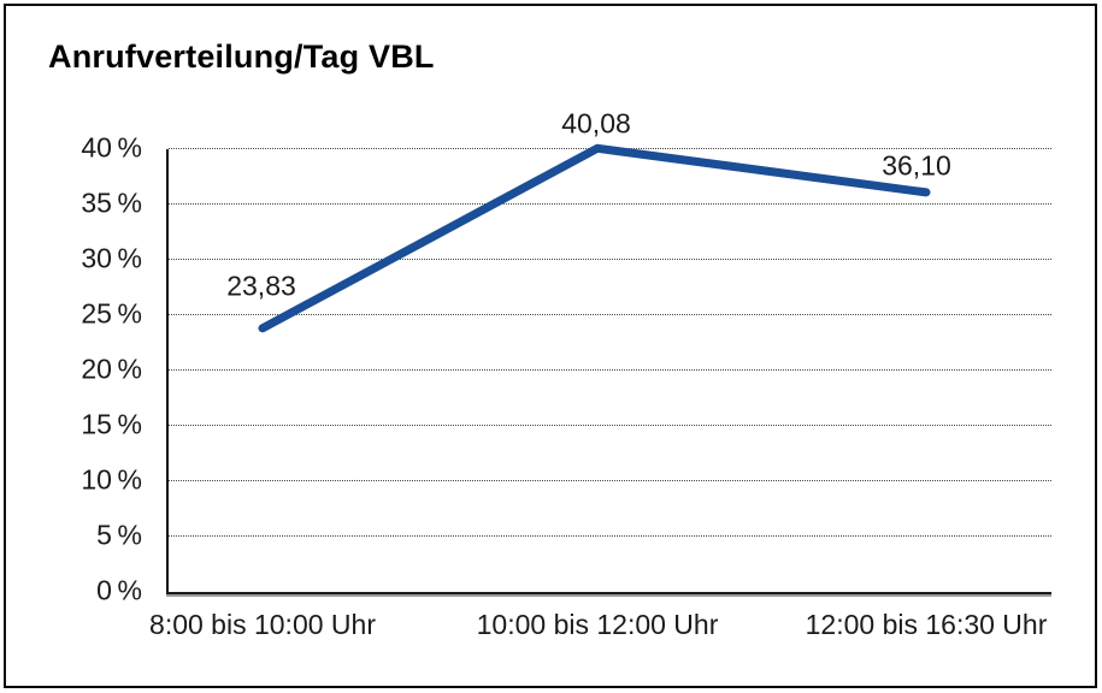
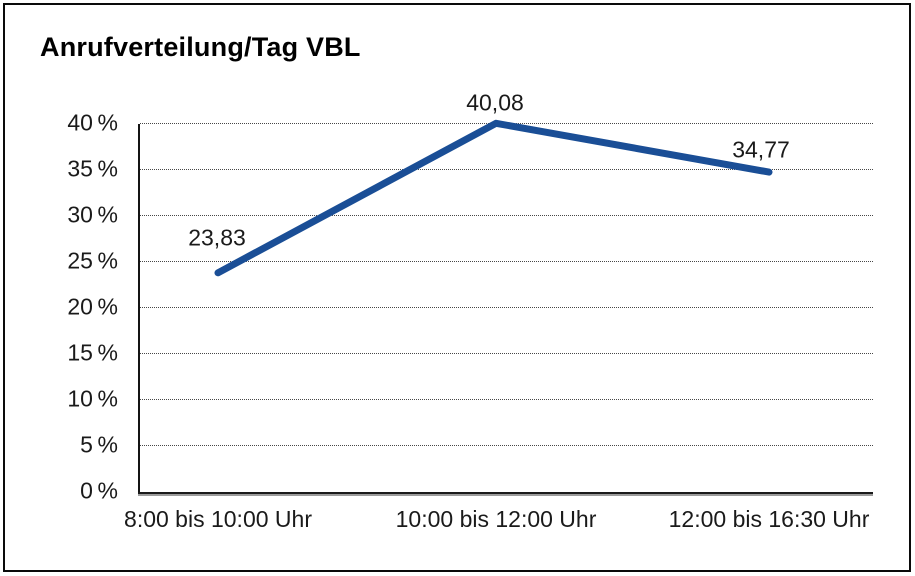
12:00 bis 16:30 Uhr: 36,10 -> 34,77
